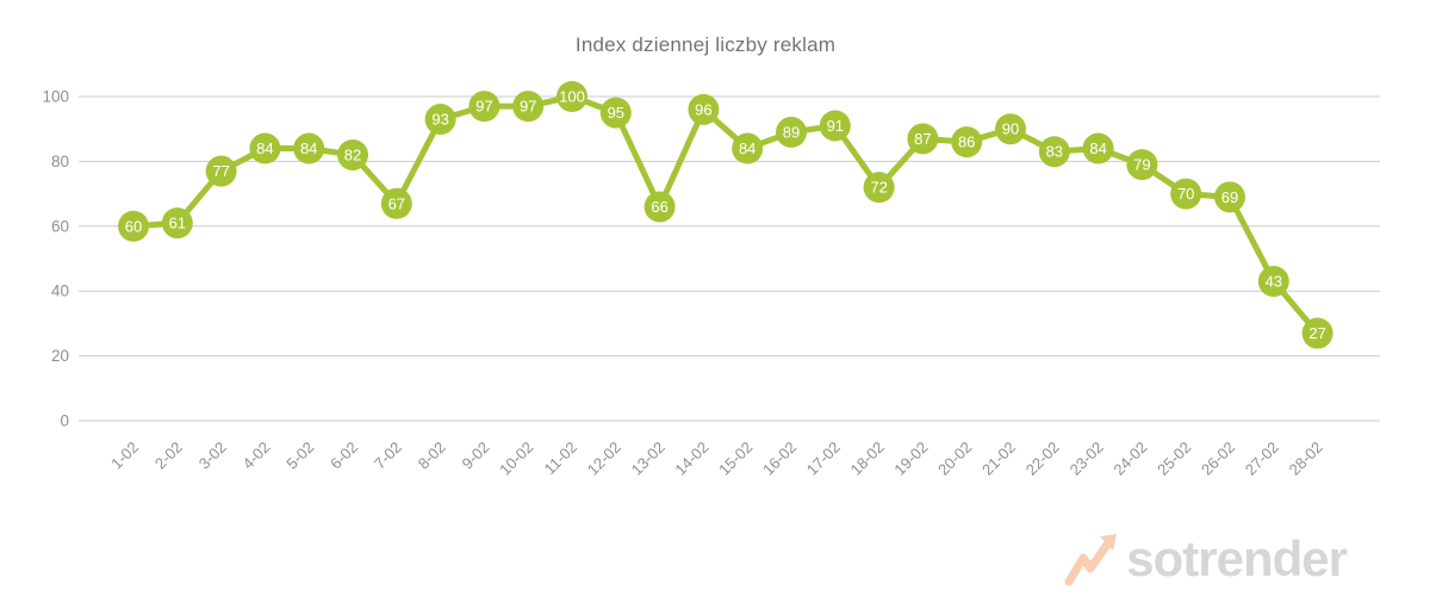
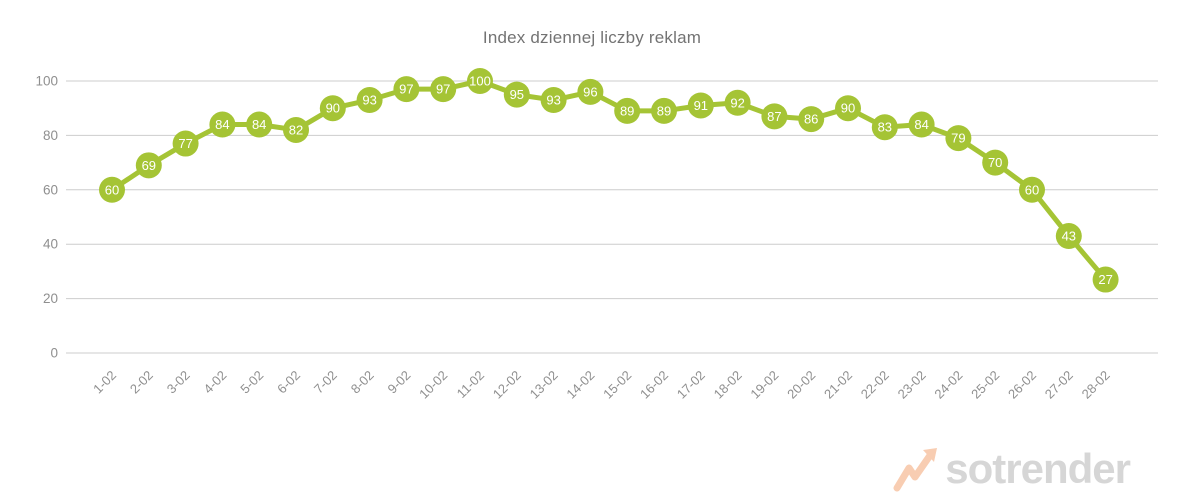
2-02: 61 -> 69
7-02: 67 -> 90
13-02: 66 -> 93
15-02: 84 -> 89
18-02: 72 -> 92
26-02: 69 -> 60
